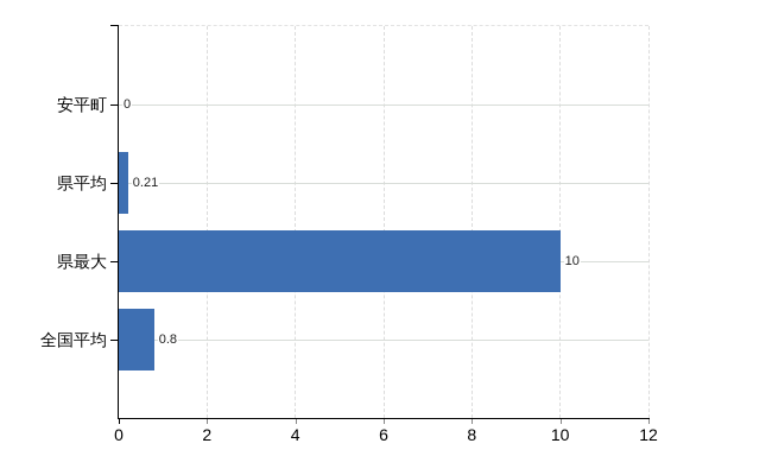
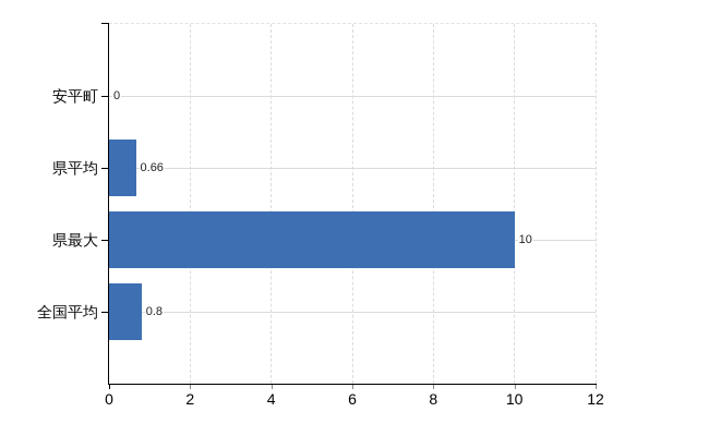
県平均: 0.21 -> 0.66
